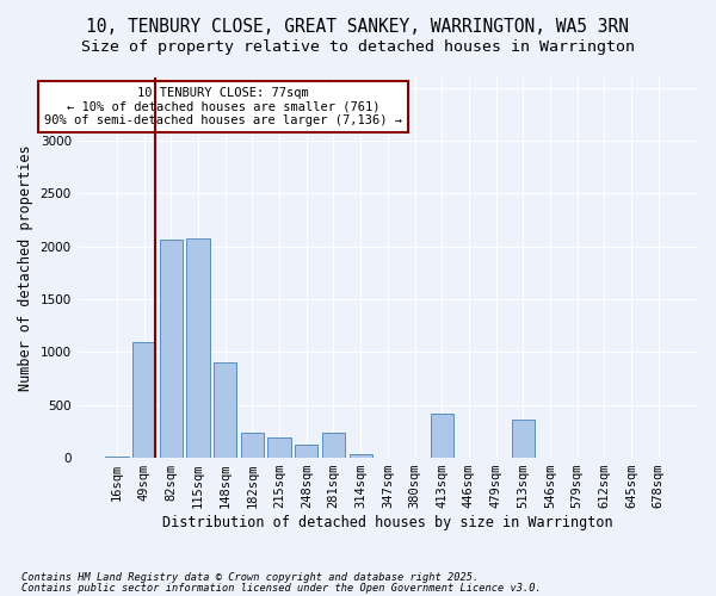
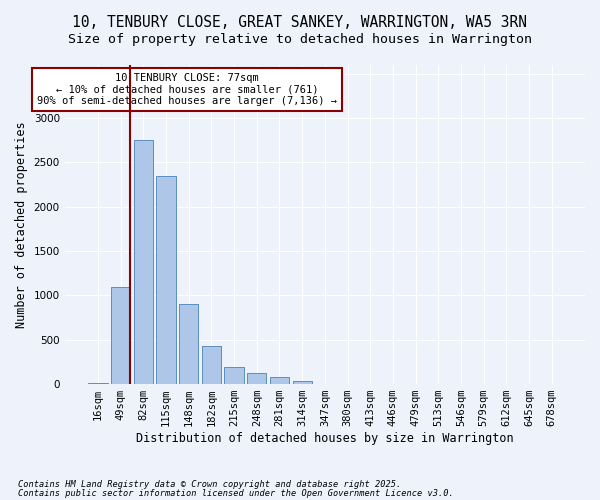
82sqm: 2060 -> 2750
115sqm: 2080 -> 2350
182sqm: 240 -> 430
281sqm: 240 -> 80
413sqm: 420 -> 0
513sqm: 360 -> 0
